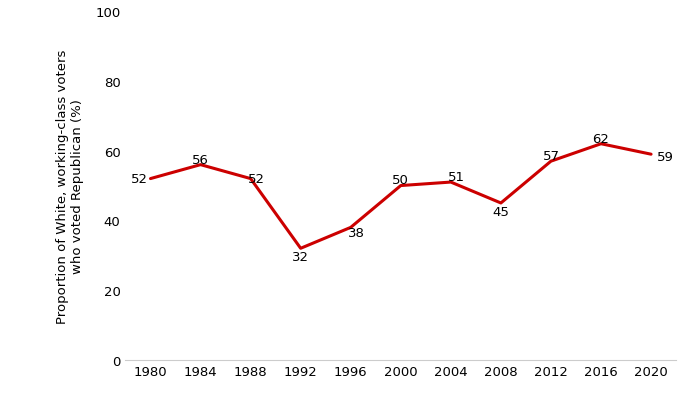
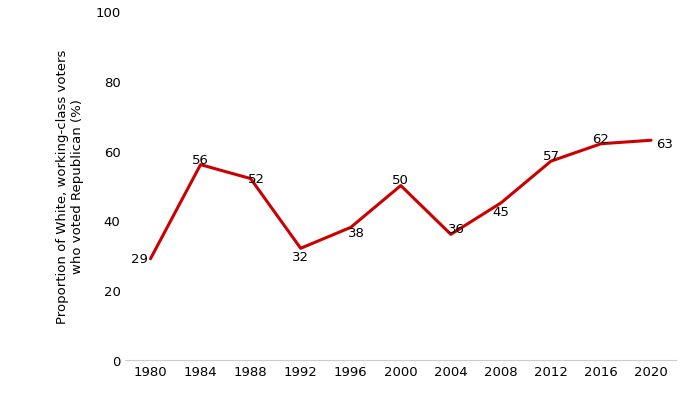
1980: 52 -> 29
2004: 51 -> 36
2020: 59 -> 63
